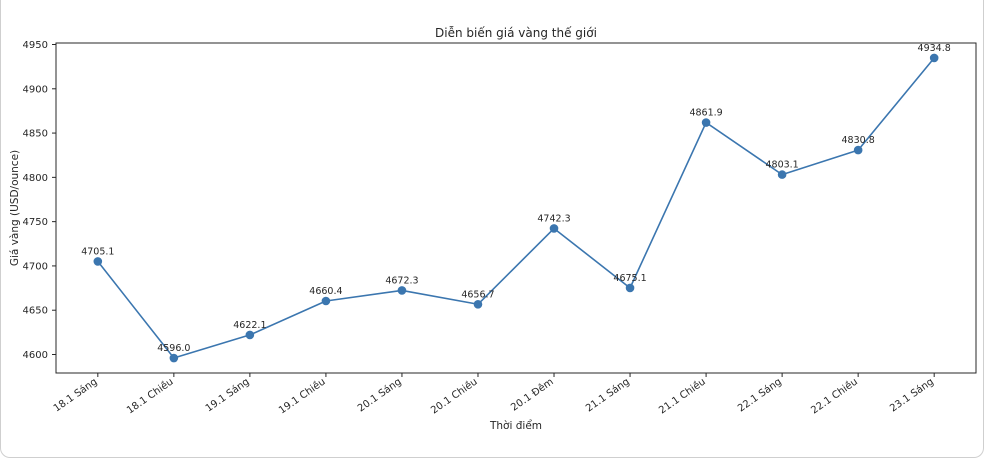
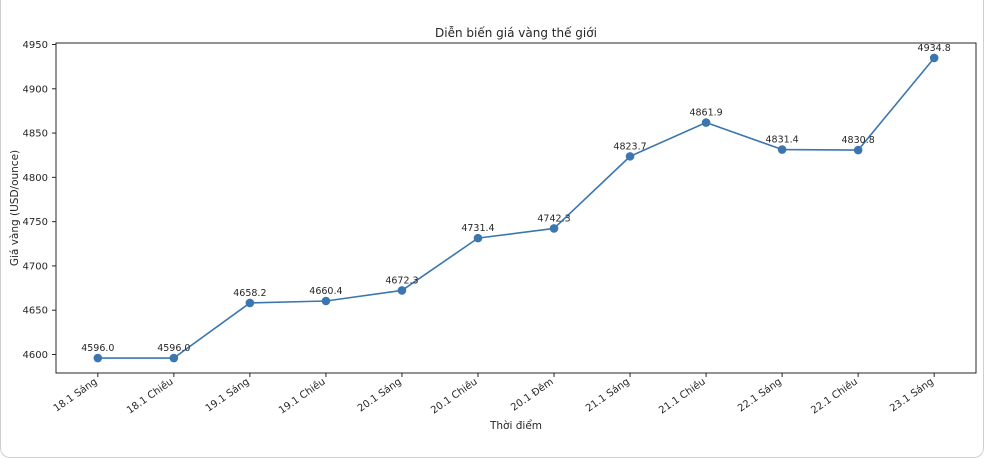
18.1 Sáng: 4705.1 -> 4596.0
19.1 Sáng: 4622.1 -> 4658.2
20.1 Chiều: 4656.7 -> 4731.4
21.1 Sáng: 4675.1 -> 4823.7
22.1 Sáng: 4803.1 -> 4831.4
